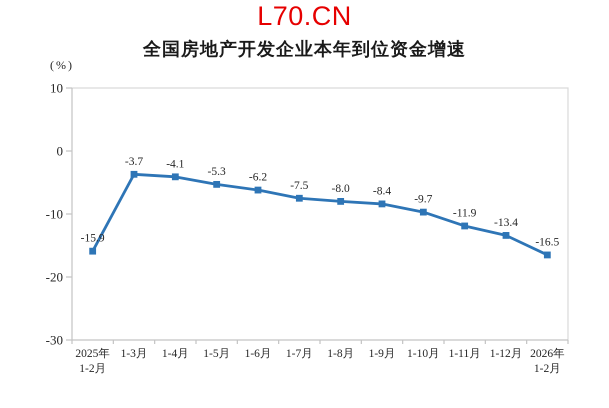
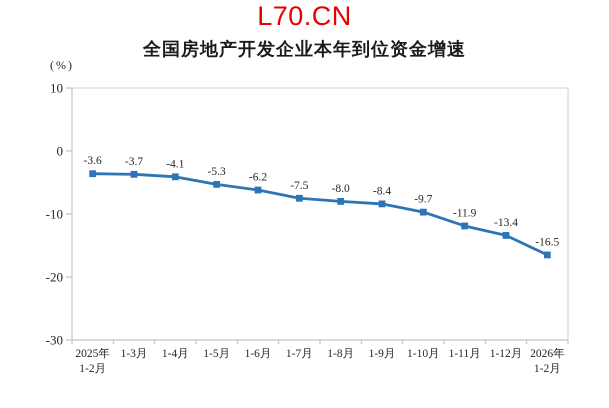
2025年 1-2月: -15.9 -> -3.6
